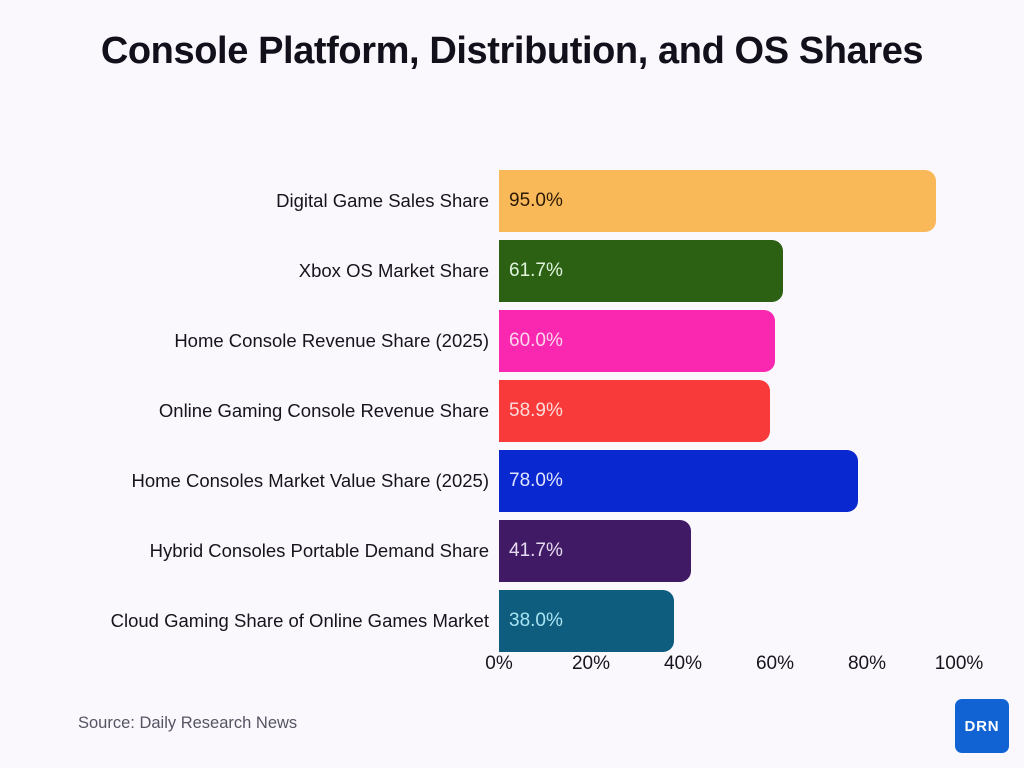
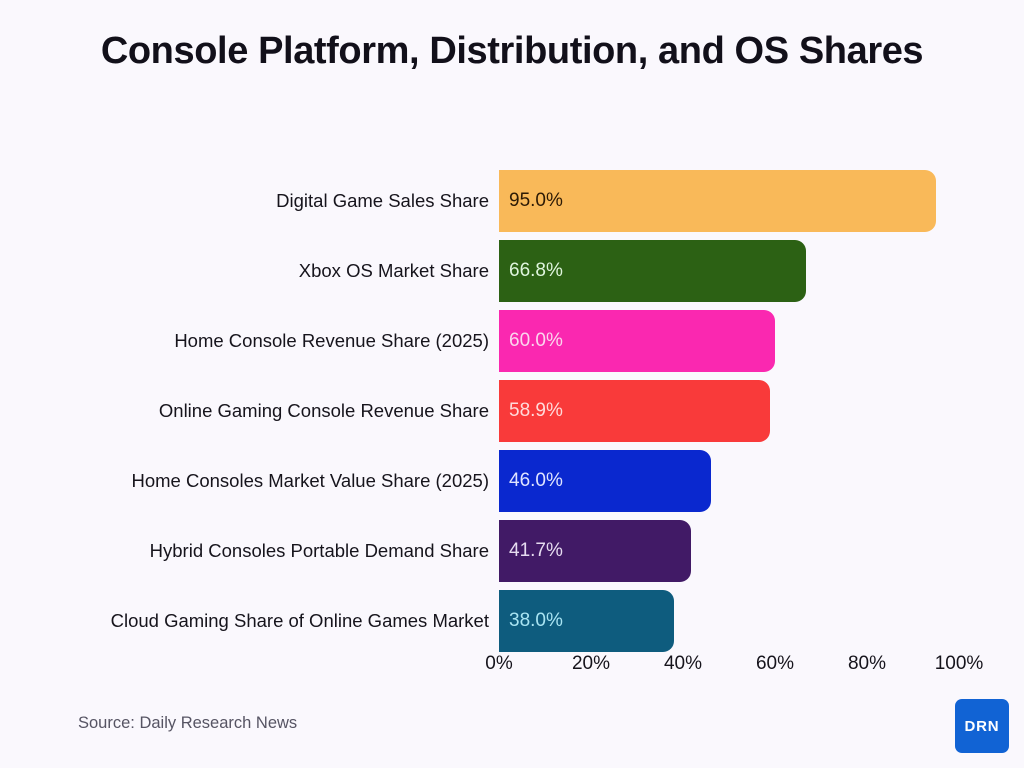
Xbox OS Market Share: 61.7% -> 66.8%
Home Consoles Market Value Share (2025): 78.0% -> 46.0%
